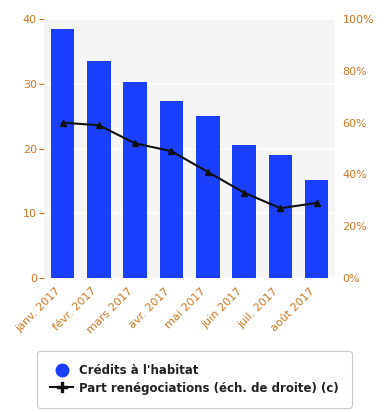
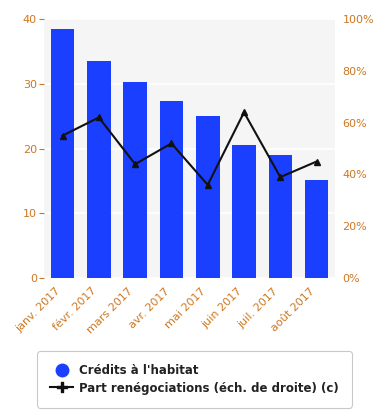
Part renégociations (éch. de droite) (c)/janv. 2017: 60% -> 55%
Part renégociations (éch. de droite) (c)/févr. 2017: 59% -> 62%
Part renégociations (éch. de droite) (c)/mars 2017: 52% -> 44%
Part renégociations (éch. de droite) (c)/avr. 2017: 49% -> 52%
Part renégociations (éch. de droite) (c)/mai 2017: 41% -> 36%
Part renégociations (éch. de droite) (c)/juin 2017: 33% -> 64%
Part renégociations (éch. de droite) (c)/juil. 2017: 27% -> 39%
Part renégociations (éch. de droite) (c)/août 2017: 29% -> 45%
